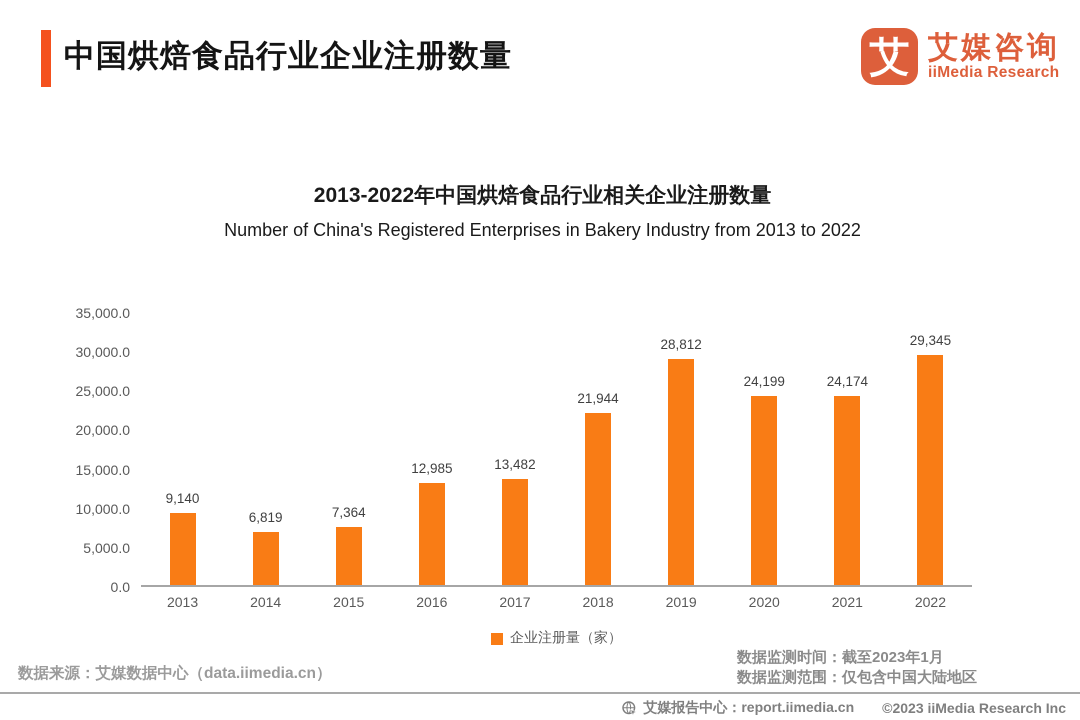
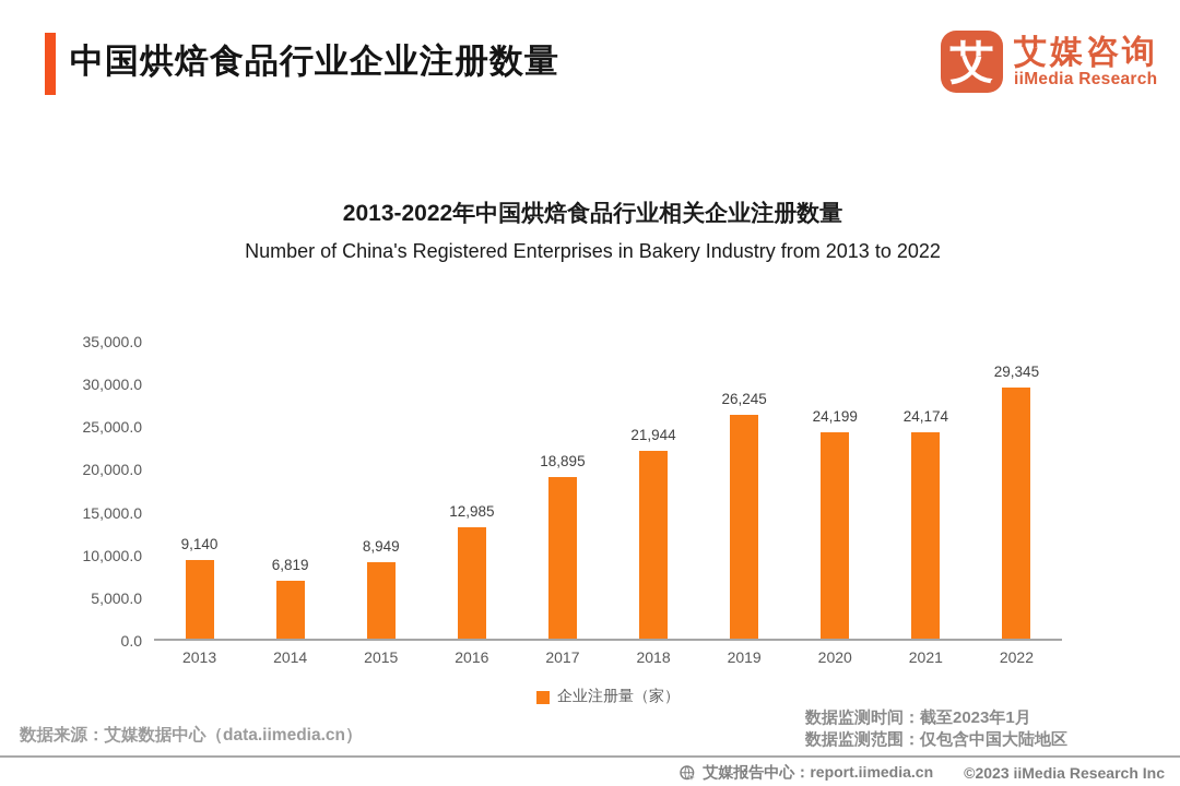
2015: 7,364 -> 8,949
2017: 13,482 -> 18,895
2019: 28,812 -> 26,245
